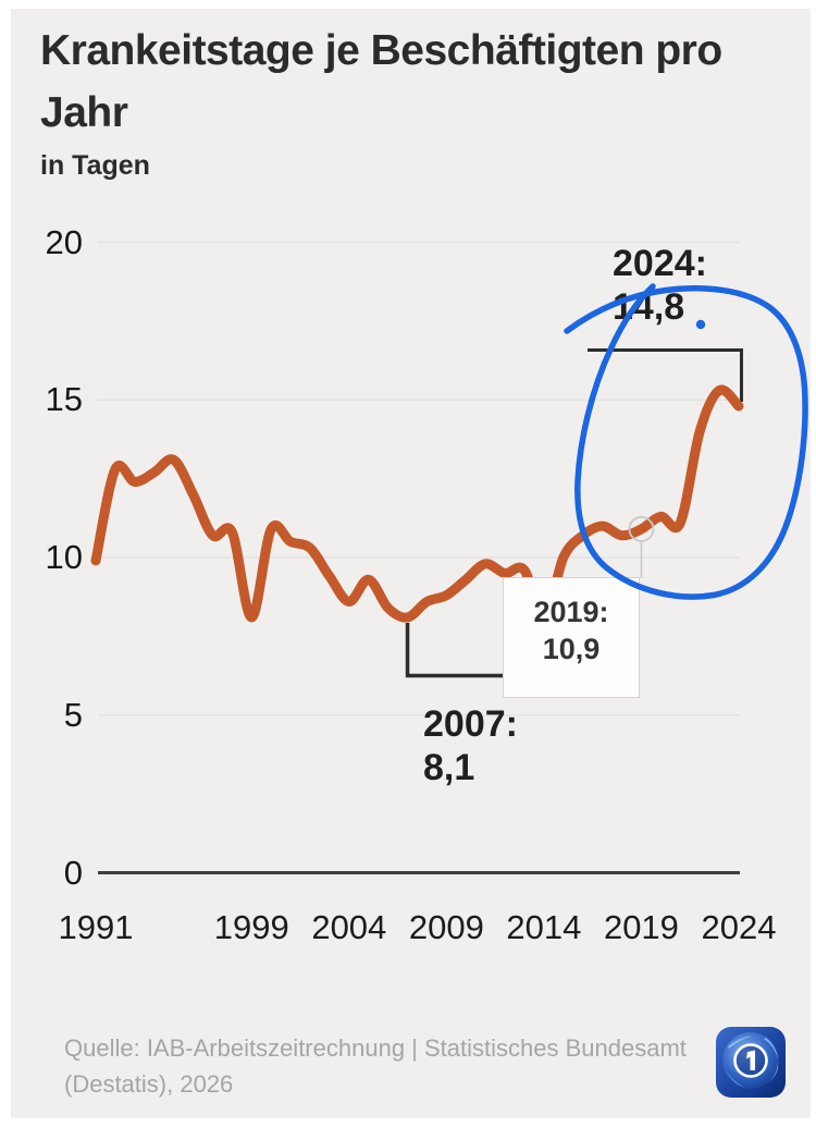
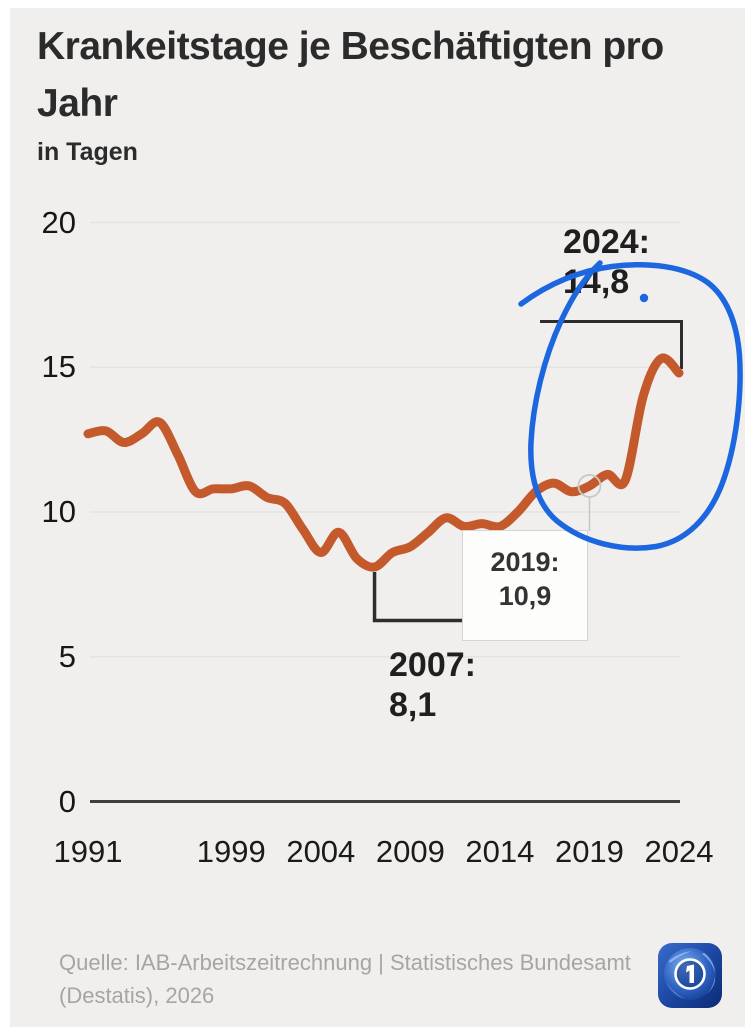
1991: 9.9 -> 12.7
1999: 8.1 -> 10.8
2014: 8.0 -> 9.5
